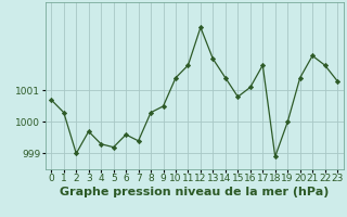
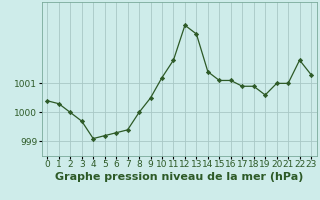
0: 1000.7 -> 1000.4
2: 999.0 -> 1000.0
4: 999.3 -> 999.1
6: 999.6 -> 999.3
8: 1000.3 -> 1000.0
10: 1001.4 -> 1001.2
13: 1002.0 -> 1002.7
15: 1000.8 -> 1001.1
17: 1001.8 -> 1000.9
18: 998.9 -> 1000.9
19: 1000.0 -> 1000.6
20: 1001.4 -> 1001.0
21: 1002.1 -> 1001.0
